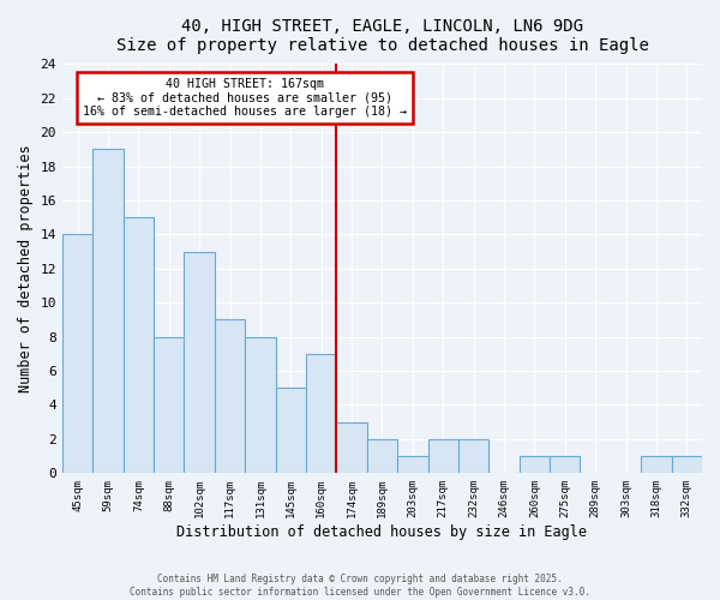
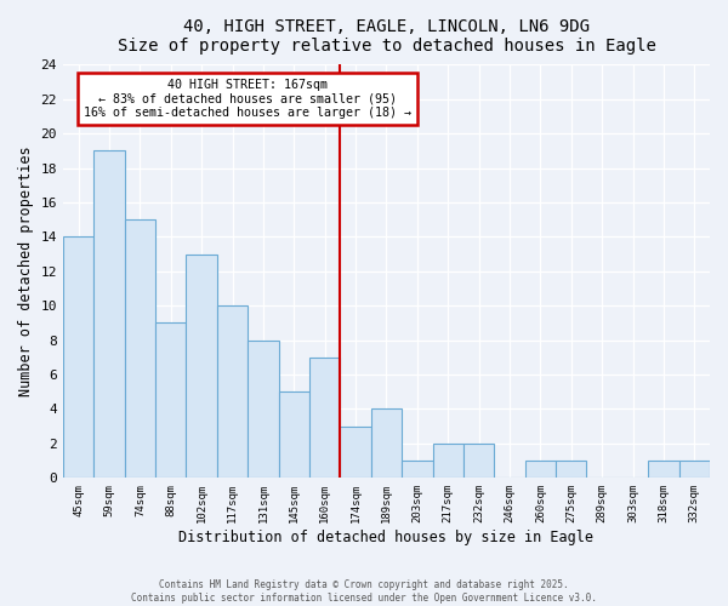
88sqm: 8 -> 9
117sqm: 9 -> 10
189sqm: 2 -> 4
